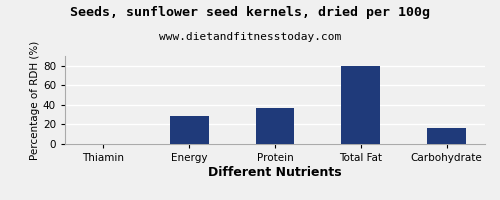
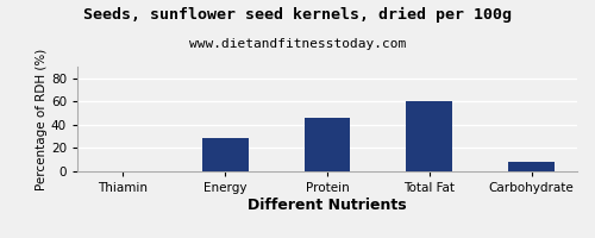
Protein: 37 -> 46
Total Fat: 80 -> 60
Carbohydrate: 16 -> 8
